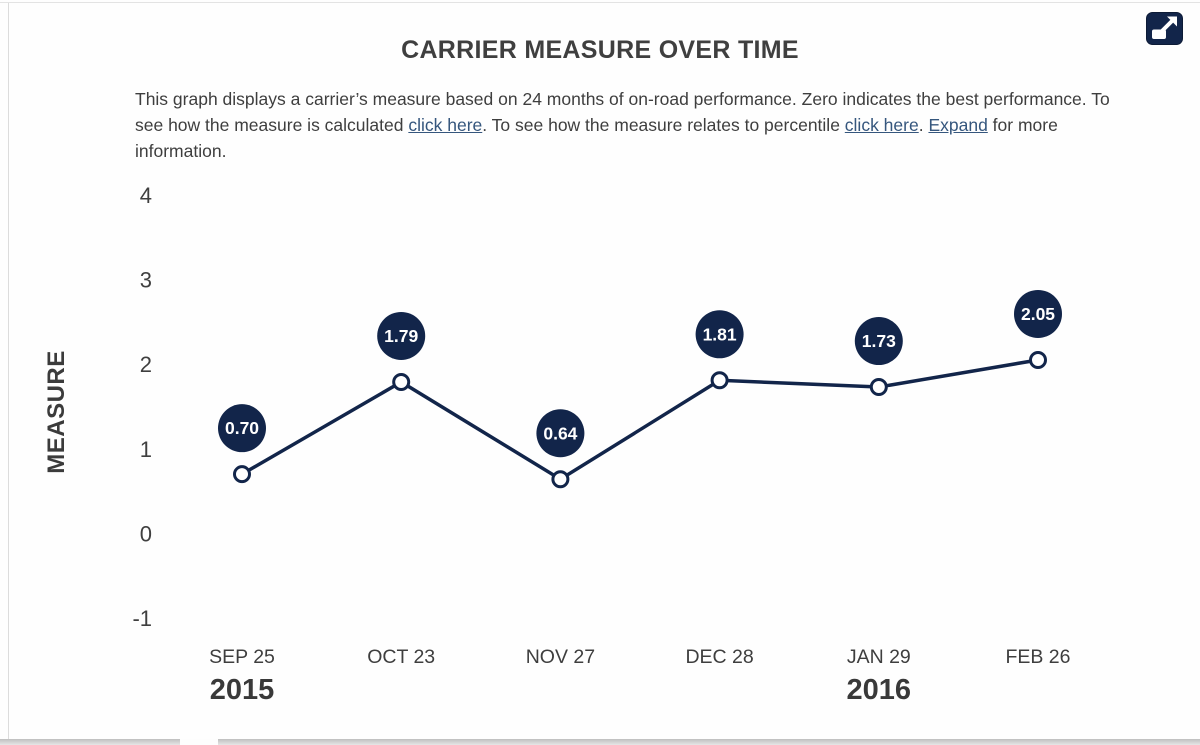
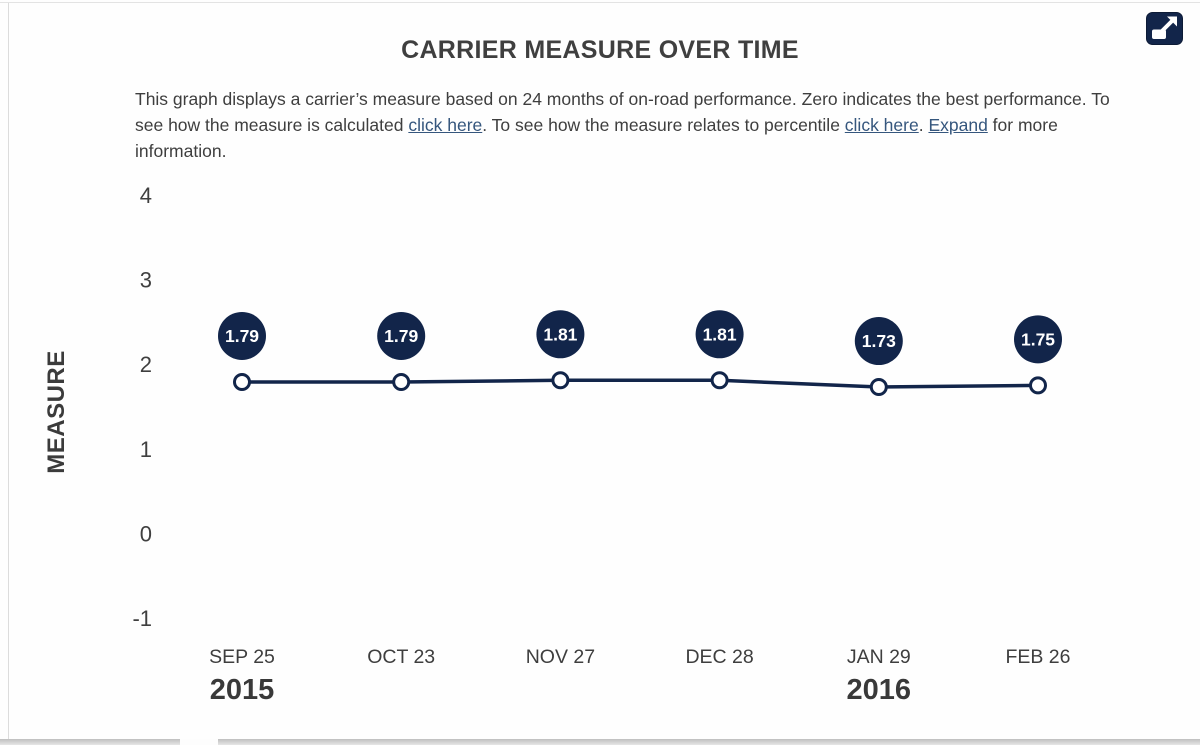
SEP 25: 0.70 -> 1.79
NOV 27: 0.64 -> 1.81
FEB 26: 2.05 -> 1.75
